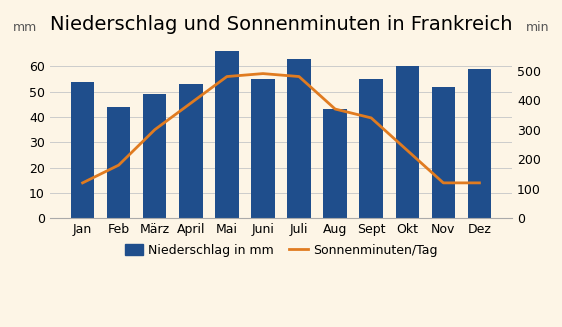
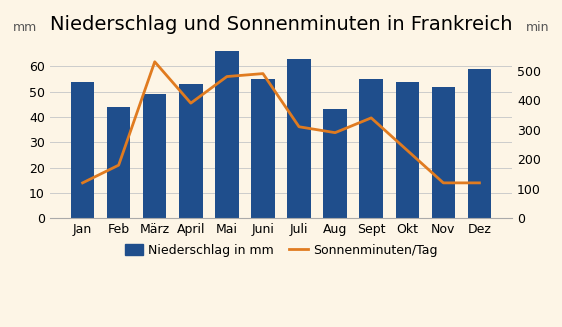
Sonnenminuten/Tag/März: 300 -> 530
Sonnenminuten/Tag/Juli: 480 -> 310
Sonnenminuten/Tag/Aug: 370 -> 290
Niederschlag in mm/Okt: 60 -> 54
